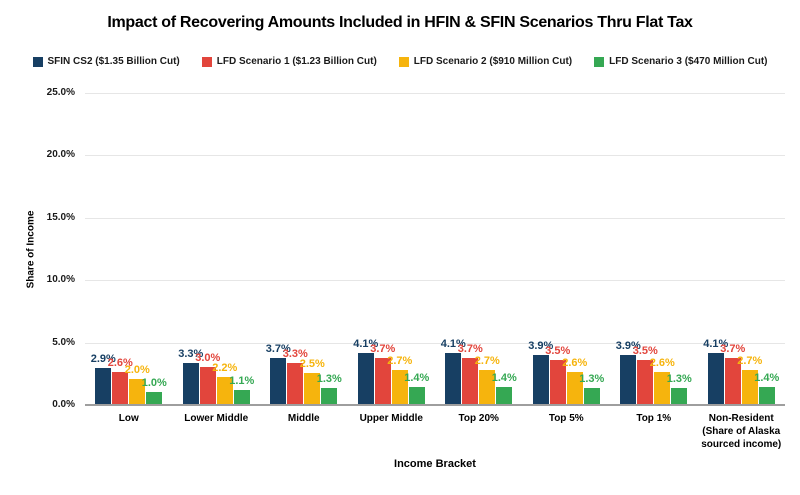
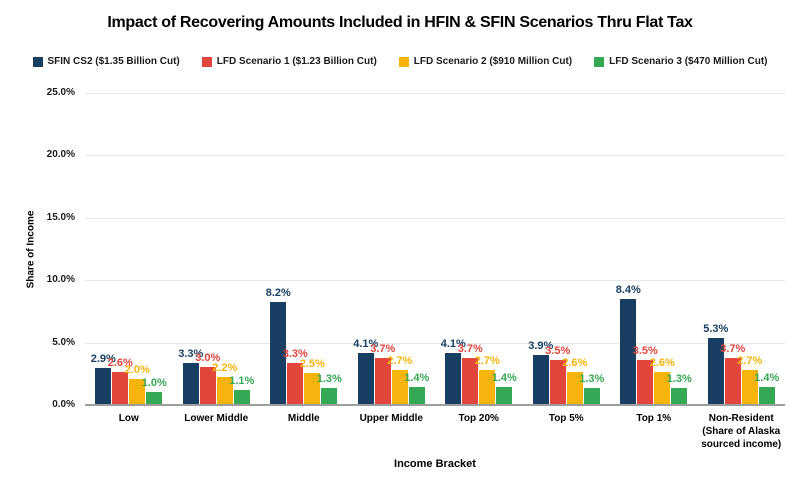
SFIN CS2 ($1.35 Billion Cut)/Middle: 3.7% -> 8.2%
SFIN CS2 ($1.35 Billion Cut)/Top 1%: 3.9% -> 8.4%
SFIN CS2 ($1.35 Billion Cut)/Non-Resident (Share of Alaska sourced income): 4.1% -> 5.3%
